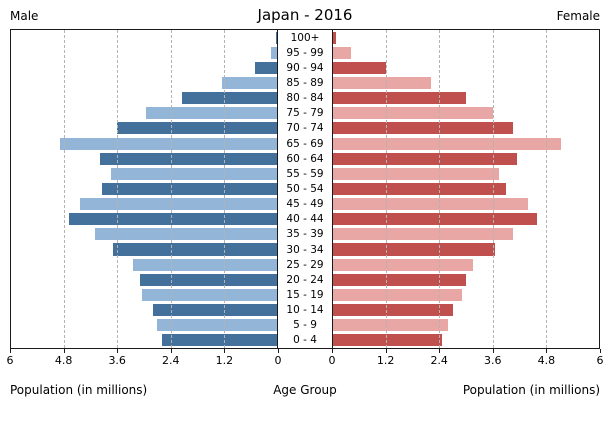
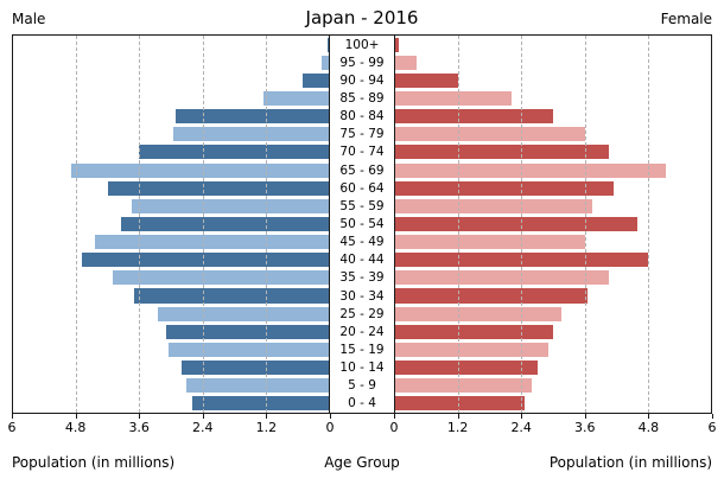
Male/80 - 84: 2.1 -> 2.9
Male/60 - 64: 4.0 -> 4.2
Female/50 - 54: 3.9 -> 4.6
Female/45 - 49: 4.4 -> 3.6
Female/40 - 44: 4.6 -> 4.8
